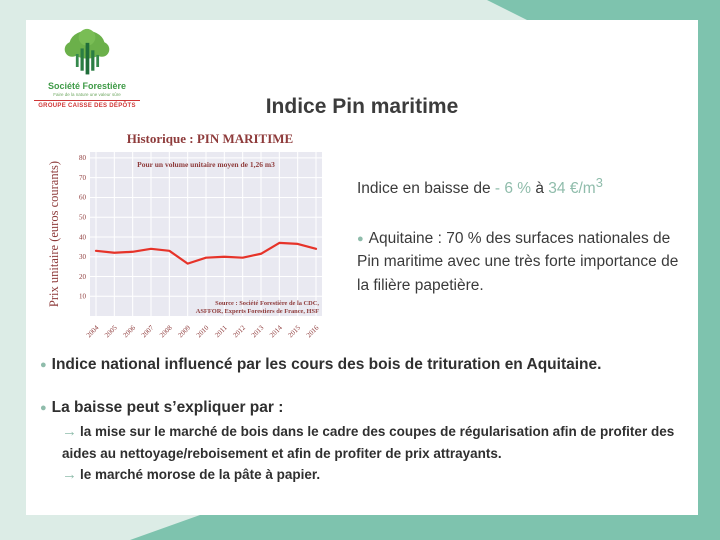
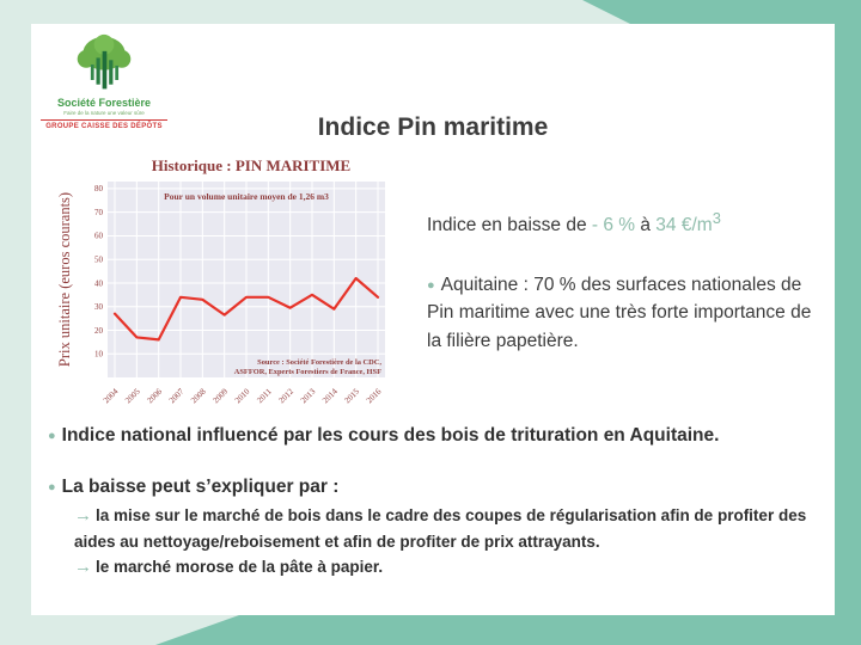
2004: 33 -> 27
2005: 32 -> 17
2006: 32 -> 16
2010: 30 -> 34
2011: 30 -> 34
2013: 32 -> 35
2014: 37 -> 29
2015: 36 -> 42
